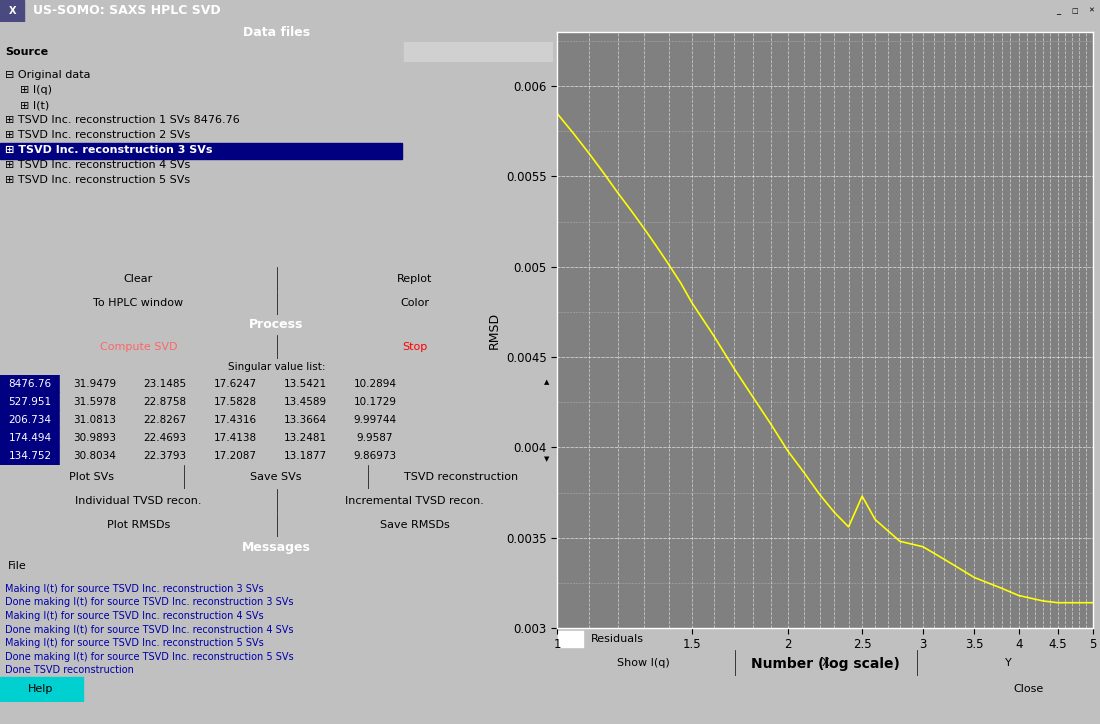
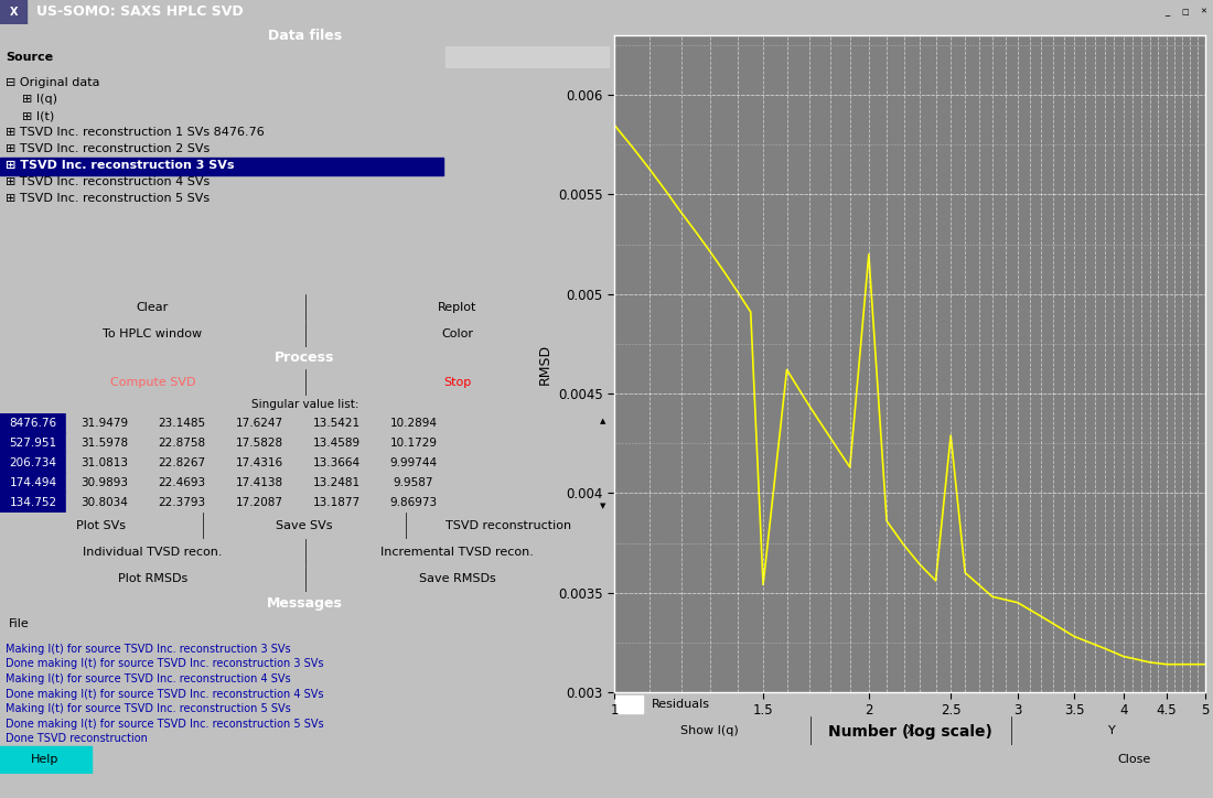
1.5: 0.00480 -> 0.00354
2: 0.00398 -> 0.00520
2.5: 0.00373 -> 0.00429
